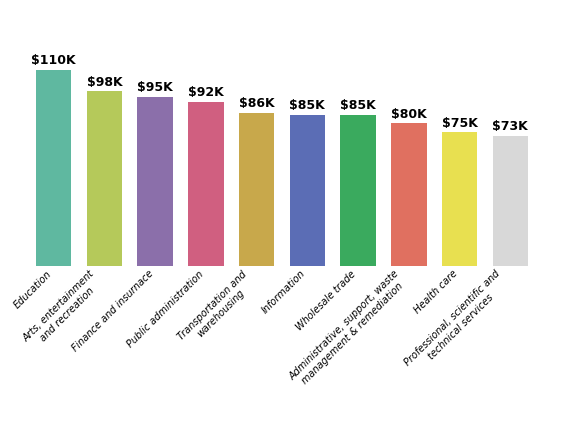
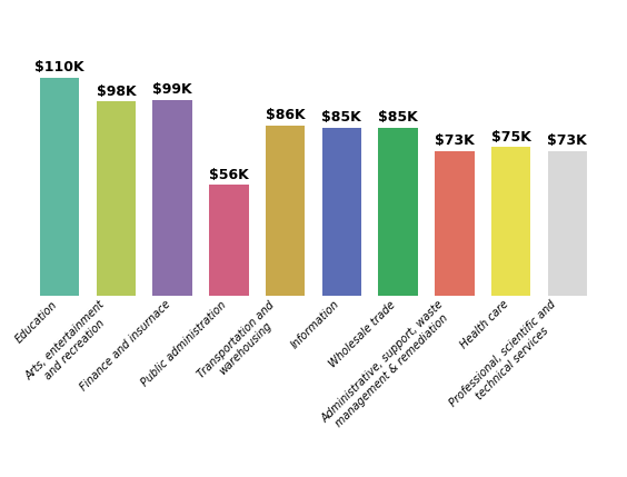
Finance and insurnace: $95K -> $99K
Public administration: $92K -> $56K
Administrative, support, waste management & remediation: $80K -> $73K
